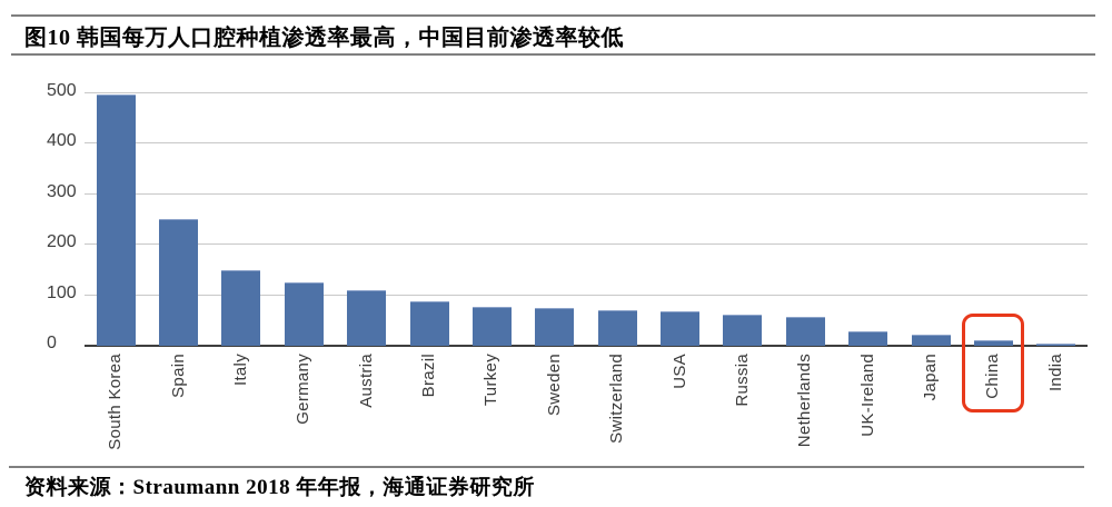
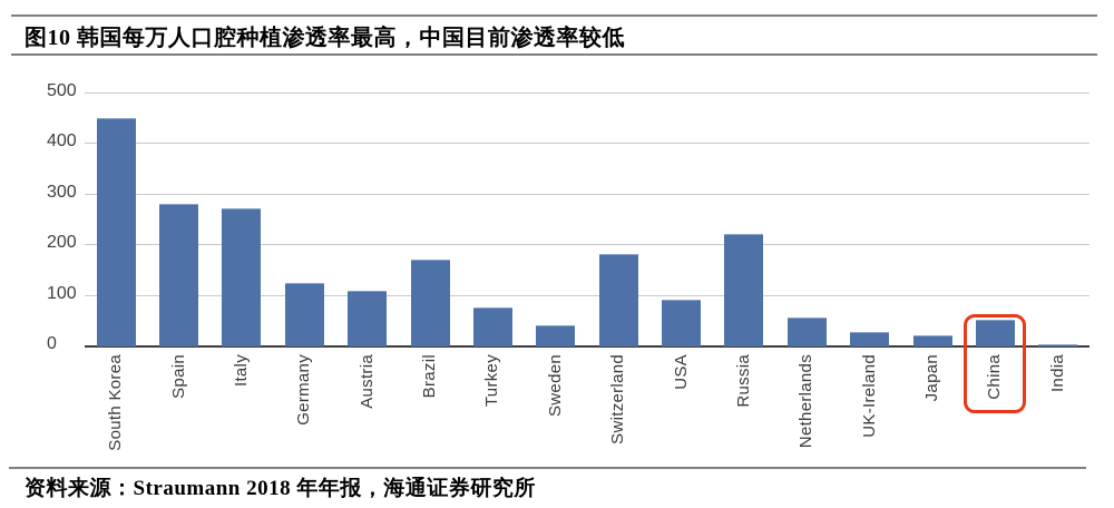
South Korea: 500 -> 450
Spain: 250 -> 280
Italy: 150 -> 270
Brazil: 80 -> 170
Sweden: 70 -> 40
Switzerland: 70 -> 180
USA: 70 -> 90
Russia: 60 -> 220
China: 10 -> 50
